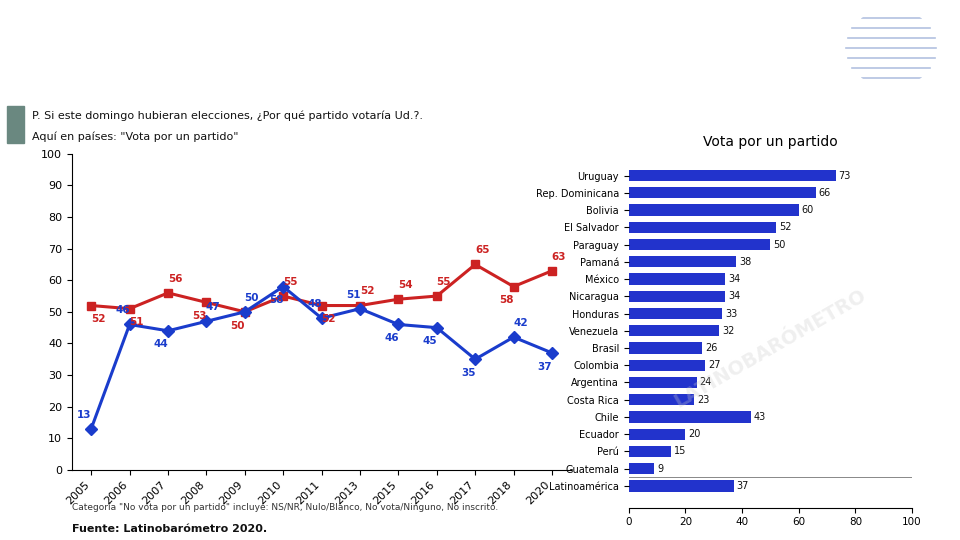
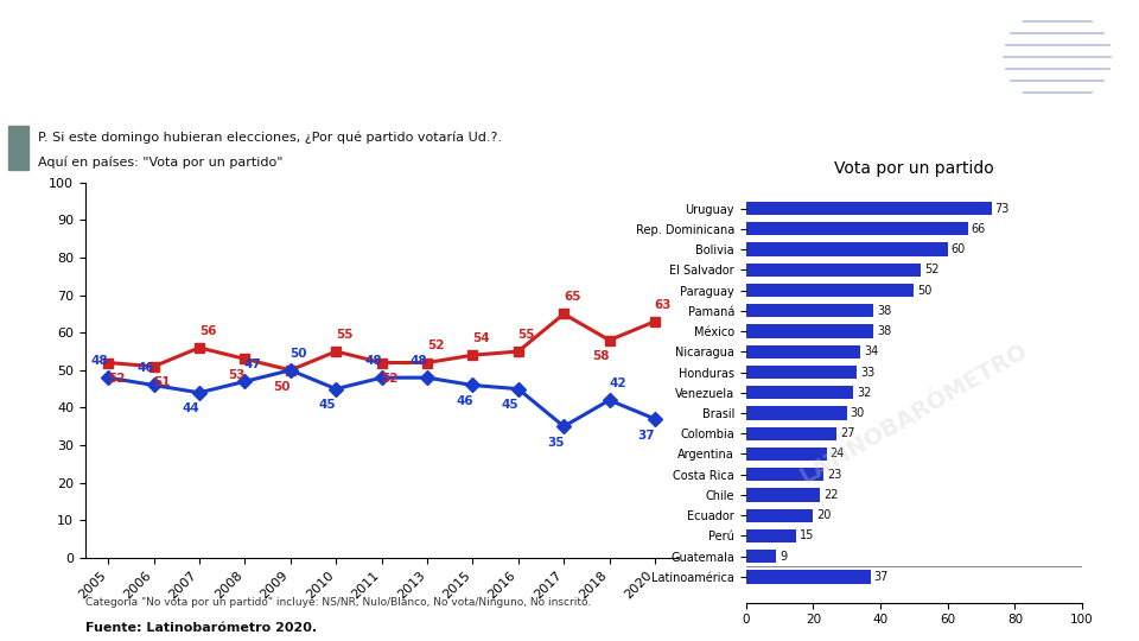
Vota por un partido/México: 34 -> 38
Vota por un partido/Brasil: 26 -> 30
Vota por un partido/Chile: 43 -> 22
Vota por un partido/2005: 13 -> 48
Vota por un partido/2010: 58 -> 45
Vota por un partido/2013: 51 -> 48
